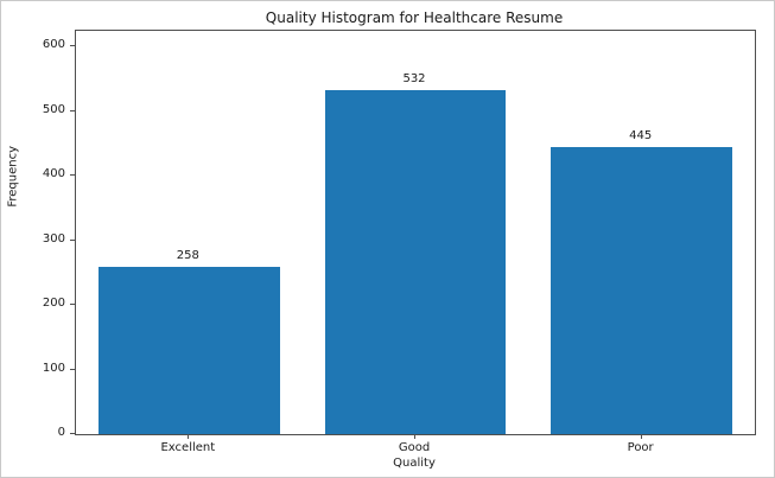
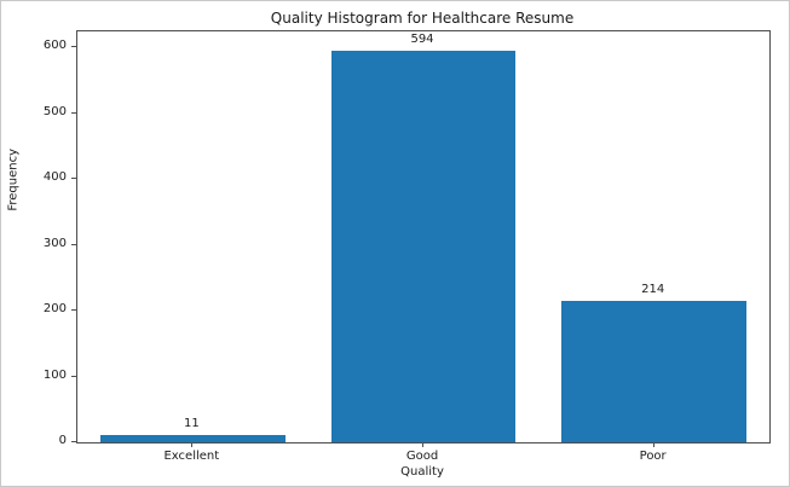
Excellent: 258 -> 11
Good: 532 -> 594
Poor: 445 -> 214
